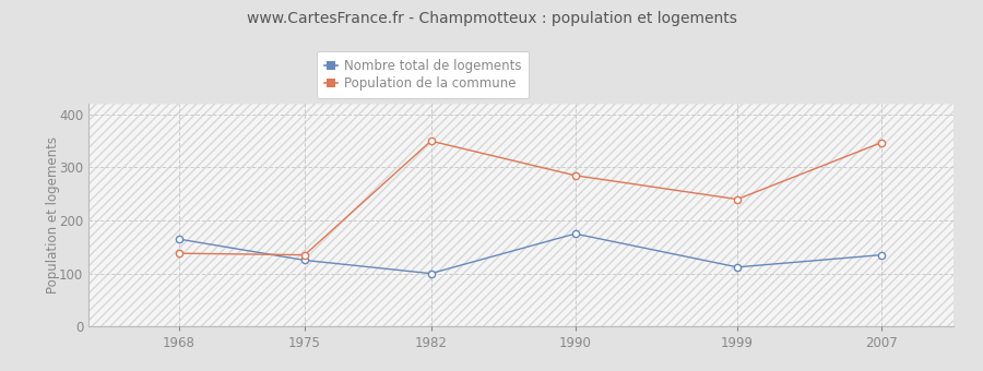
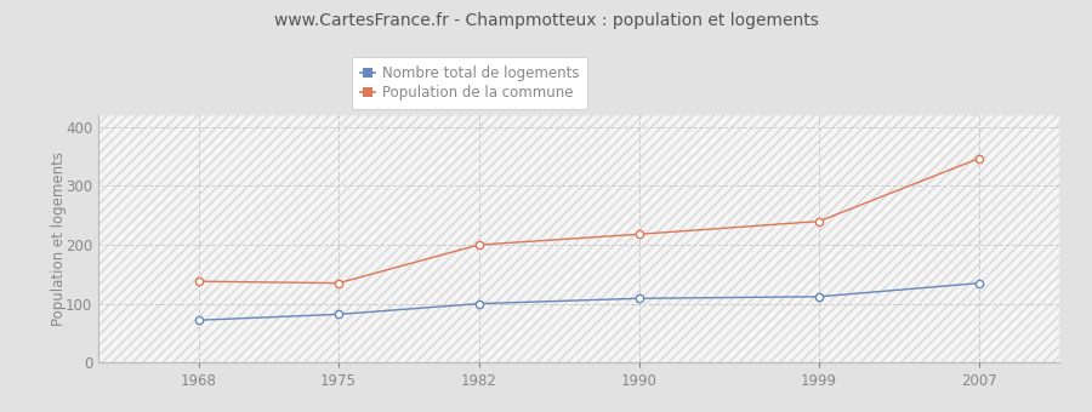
Nombre total de logements/1968: 165 -> 72
Nombre total de logements/1975: 125 -> 82
Population de la commune/1982: 350 -> 200
Nombre total de logements/1990: 175 -> 109
Population de la commune/1990: 285 -> 218
